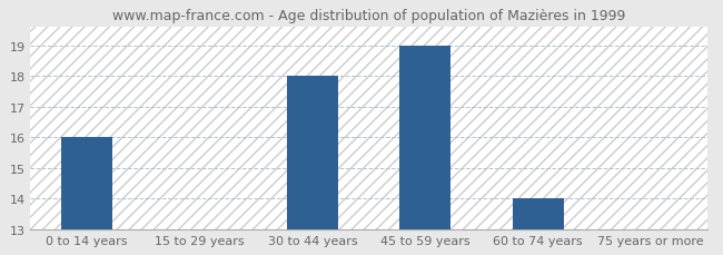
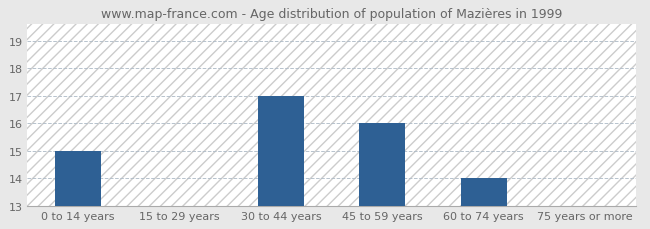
0 to 14 years: 16 -> 15
30 to 44 years: 18 -> 17
45 to 59 years: 19 -> 16
